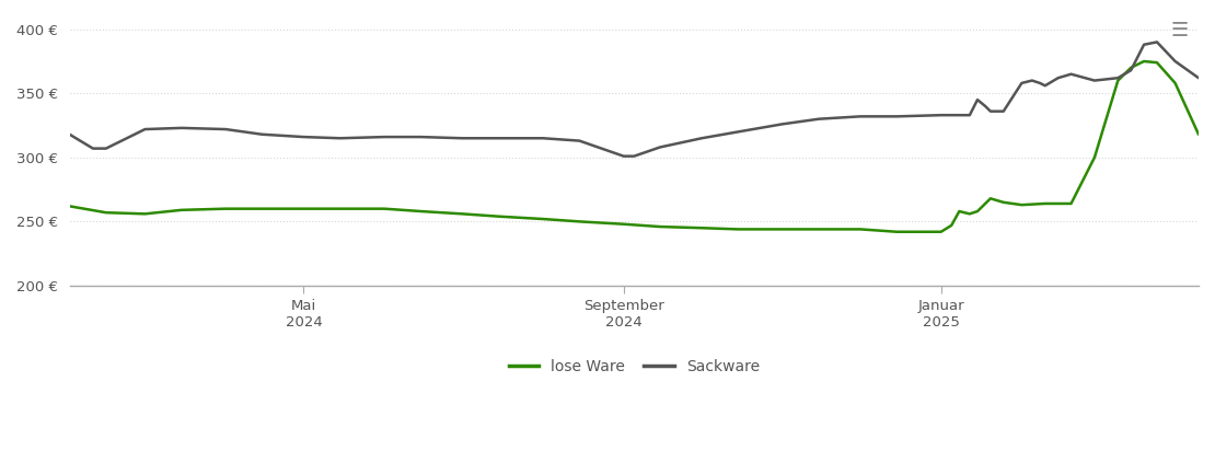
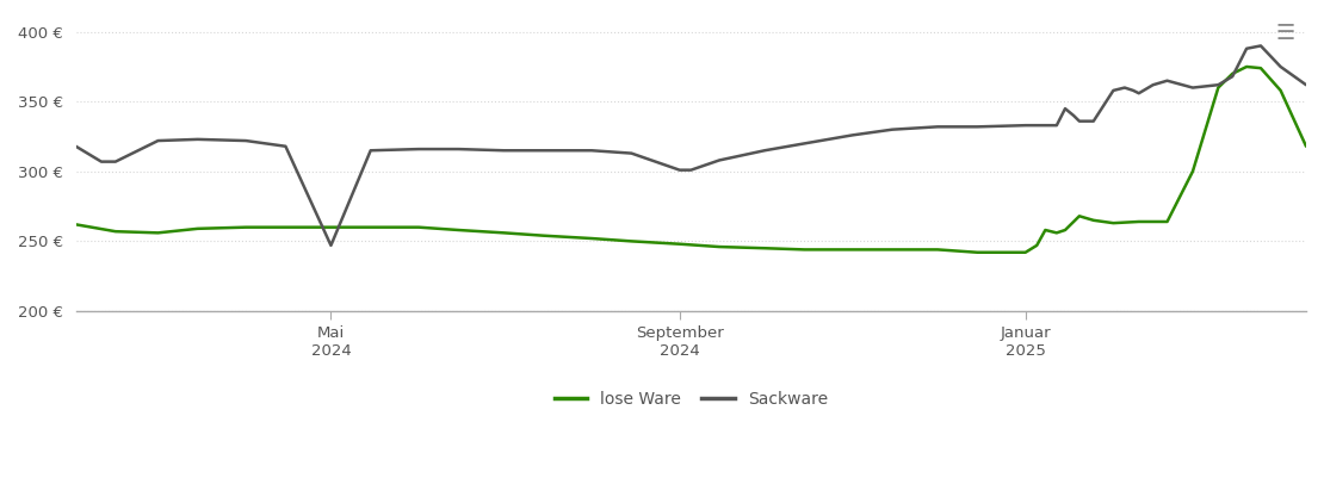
Sackware/Mai 2024: 316 € -> 247 €
